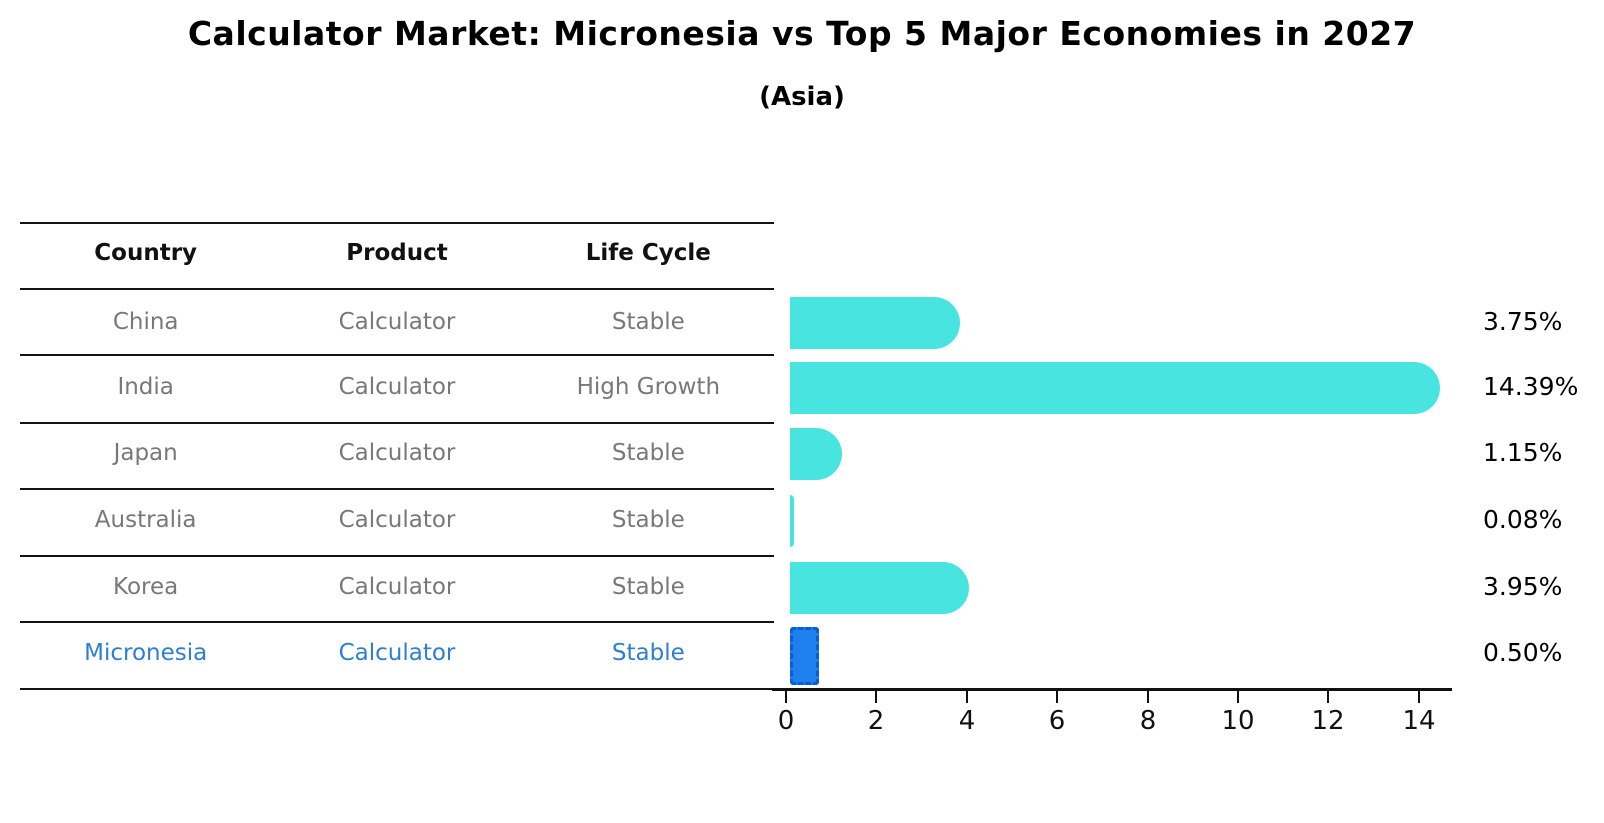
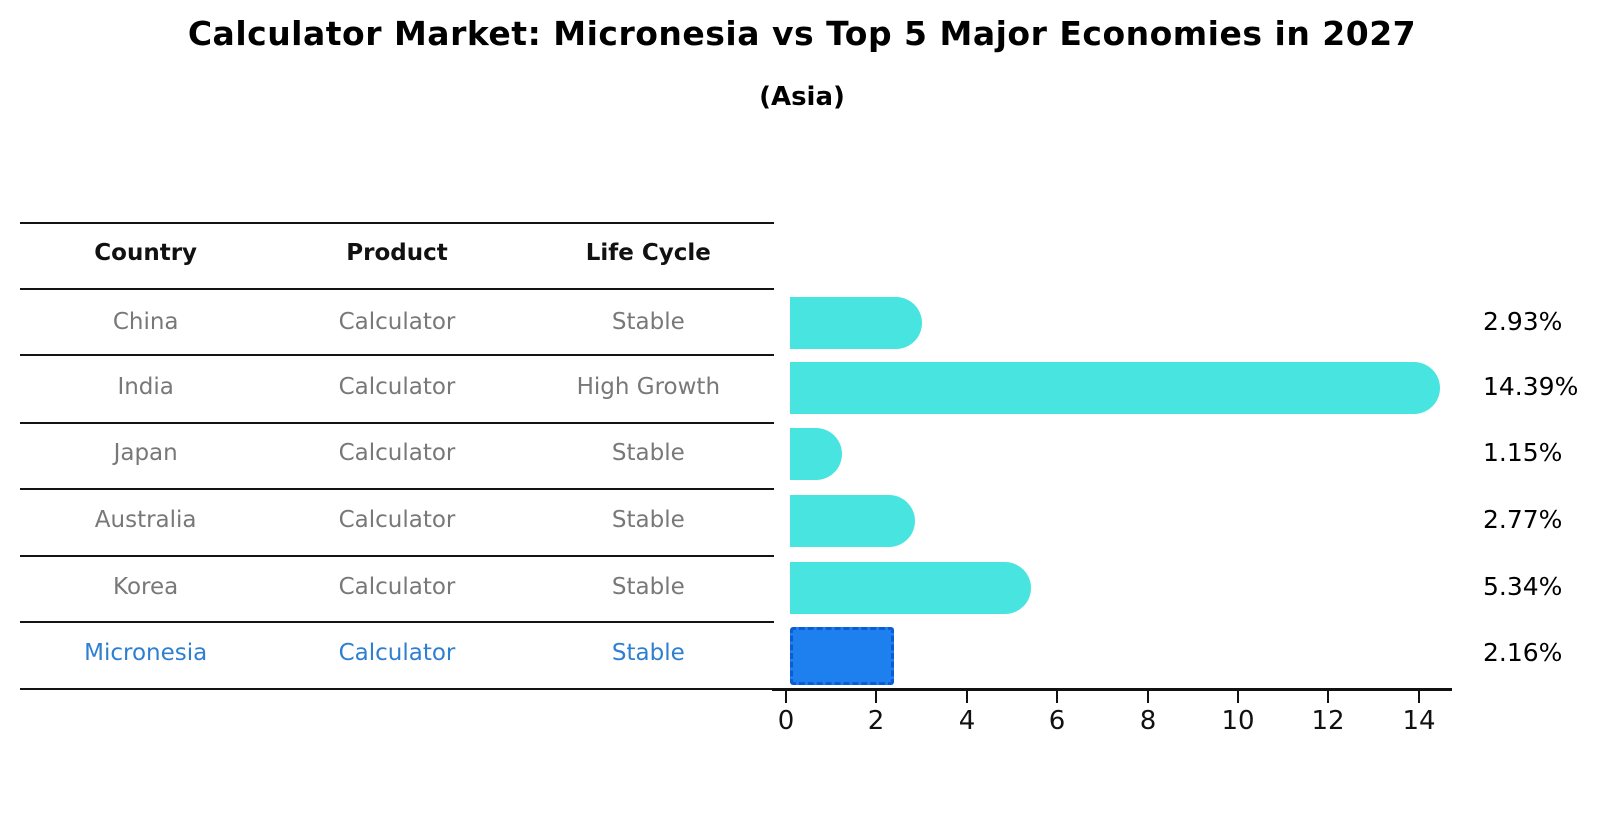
China: 3.75% -> 2.93%
Australia: 0.08% -> 2.77%
Korea: 3.95% -> 5.34%
Micronesia: 0.50% -> 2.16%
